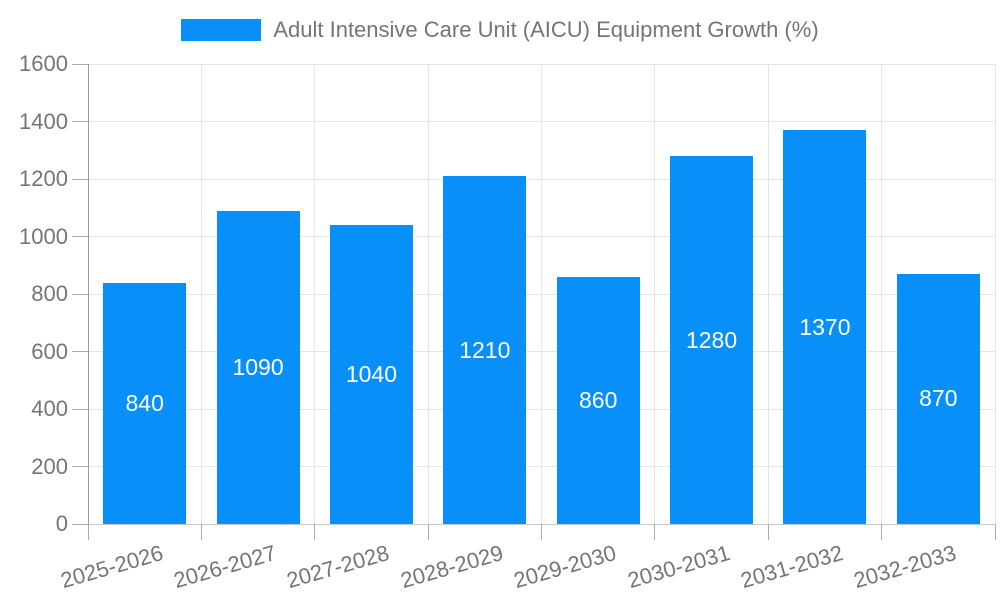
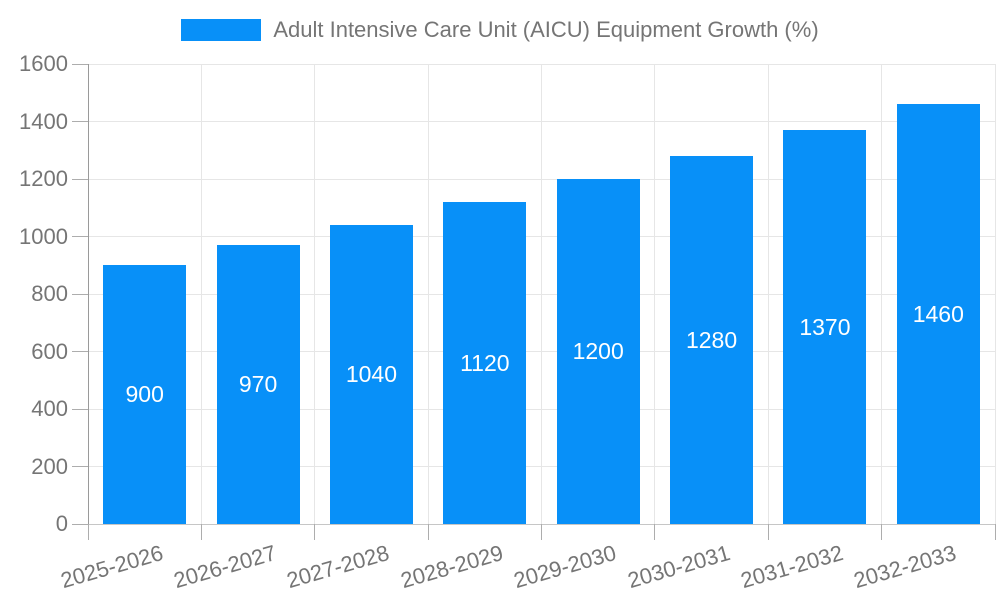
2025-2026: 840 -> 900
2026-2027: 1090 -> 970
2028-2029: 1210 -> 1120
2029-2030: 860 -> 1200
2032-2033: 870 -> 1460
